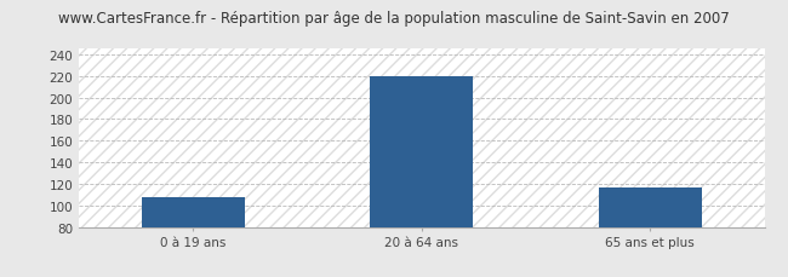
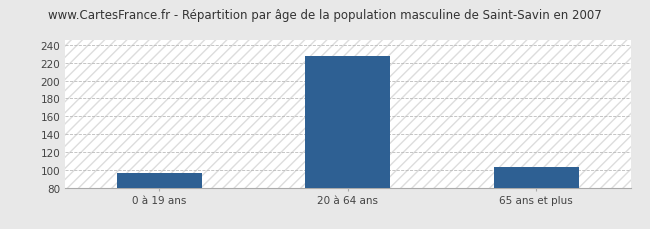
0 à 19 ans: 108 -> 96
20 à 64 ans: 220 -> 227
65 ans et plus: 116 -> 103
